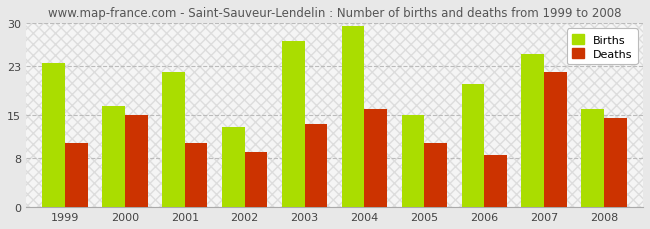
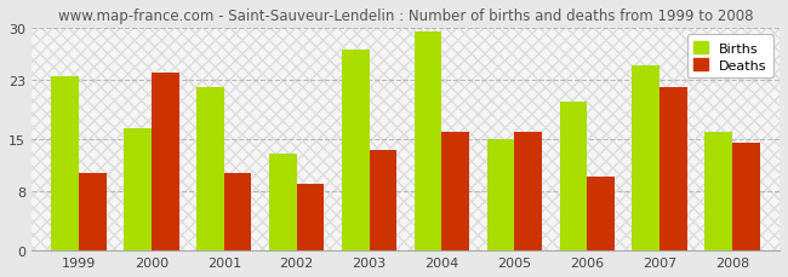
Deaths/2000: 15.0 -> 24.0
Deaths/2005: 10.5 -> 16.0
Deaths/2006: 8.5 -> 10.0
